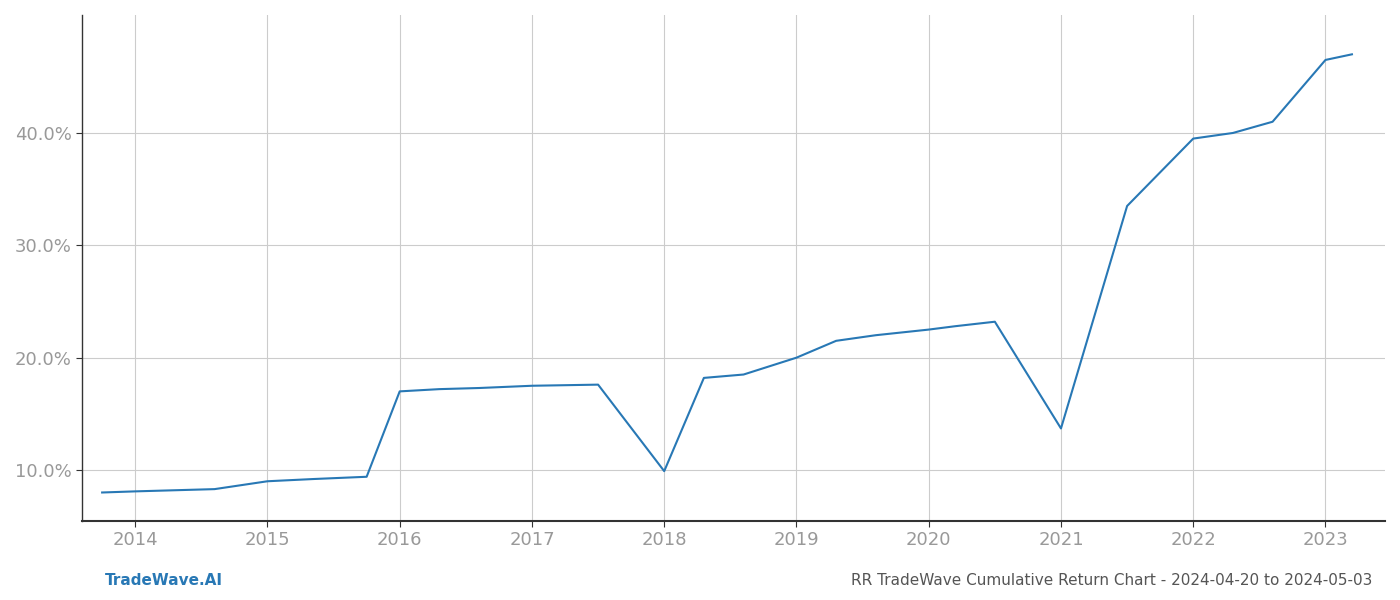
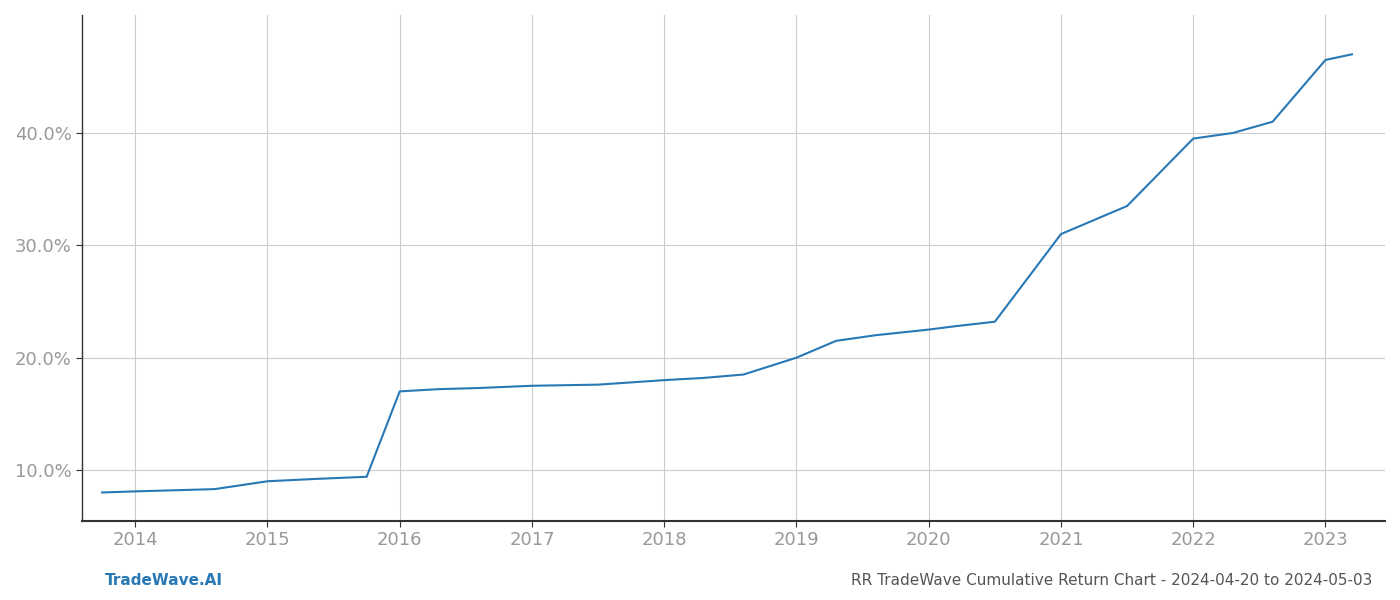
2018: 9.9% -> 18.0%
2021: 13.7% -> 31.0%
